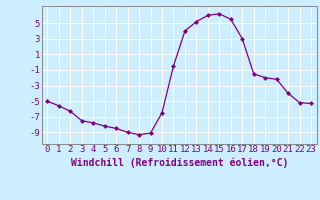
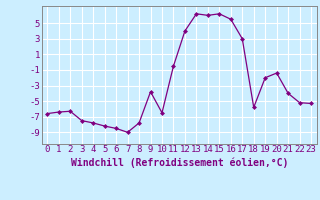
0: -5.0 -> -6.6
1: -5.6 -> -6.4
8: -9.3 -> -7.8
9: -9.1 -> -3.8
13: 5.2 -> 6.2
18: -1.5 -> -5.8
20: -2.2 -> -1.4
